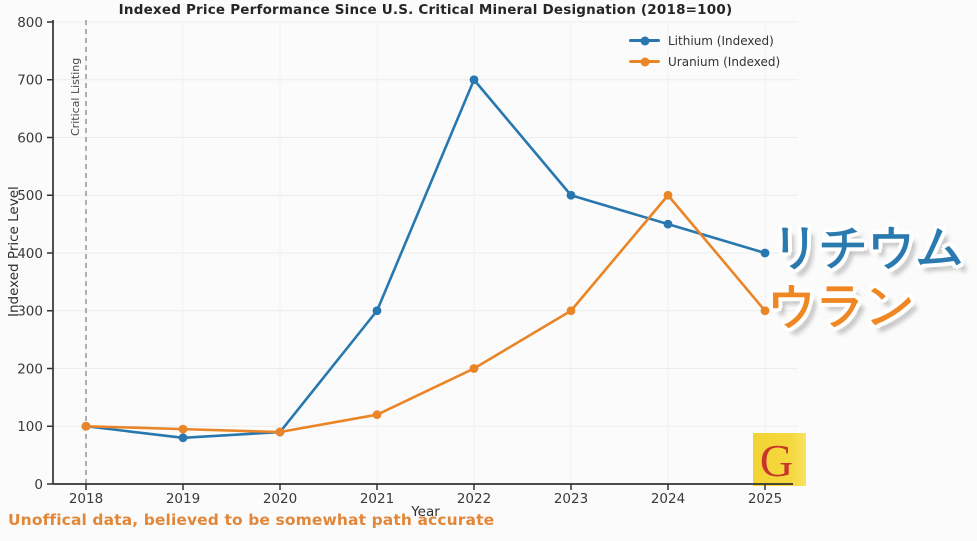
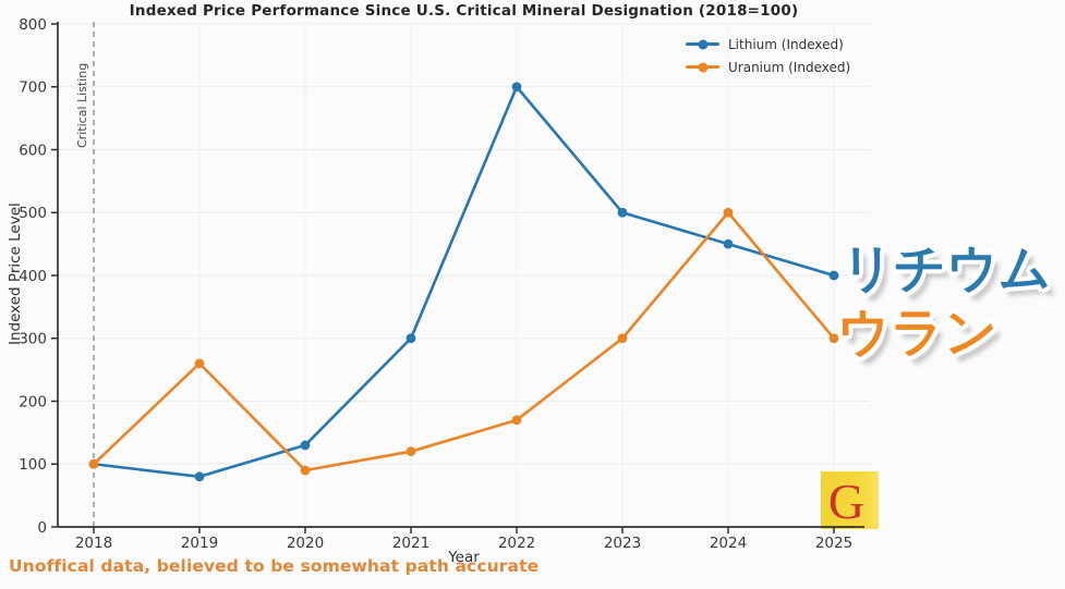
Uranium (Indexed)/2019: 100 -> 260
Lithium (Indexed)/2020: 90 -> 130
Uranium (Indexed)/2022: 200 -> 170
